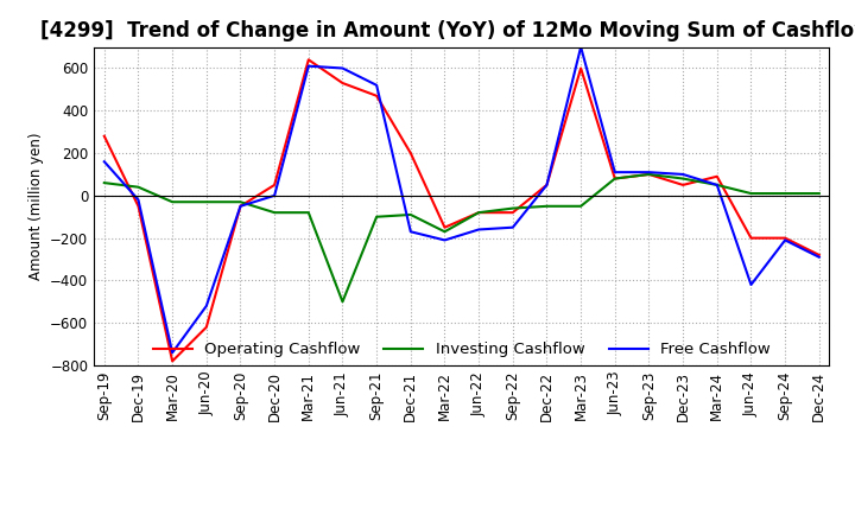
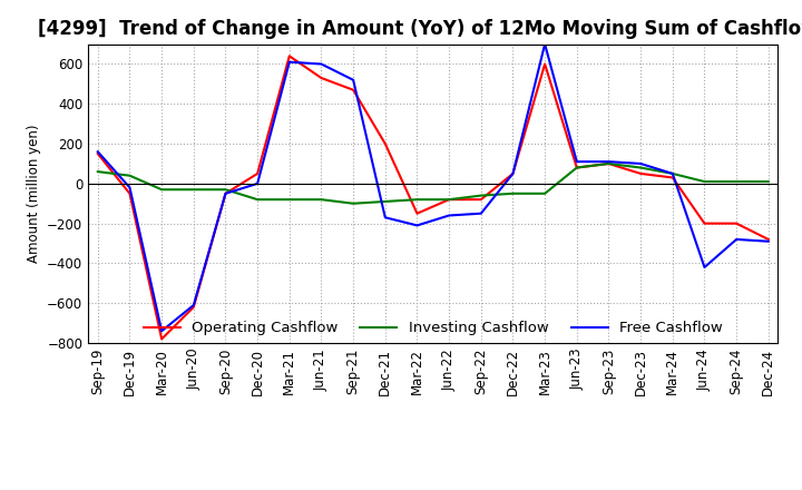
Operating Cashflow/Sep-19: 280 -> 150
Free Cashflow/Jun-20: -520 -> -610
Investing Cashflow/Jun-21: -500 -> -80
Investing Cashflow/Mar-22: -170 -> -80
Operating Cashflow/Mar-24: 90 -> 30
Free Cashflow/Sep-24: -210 -> -280
